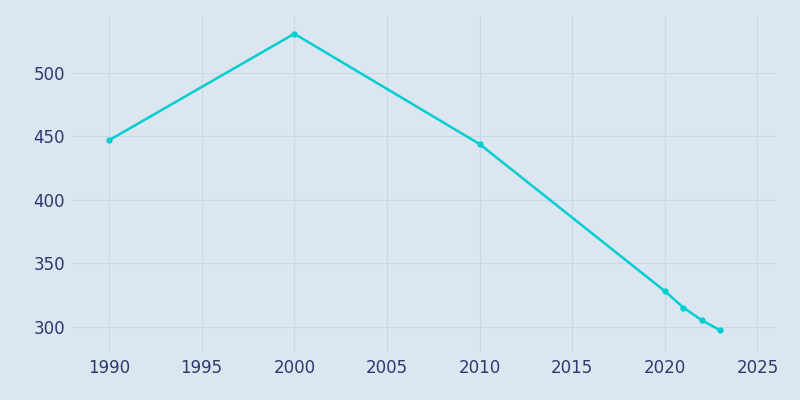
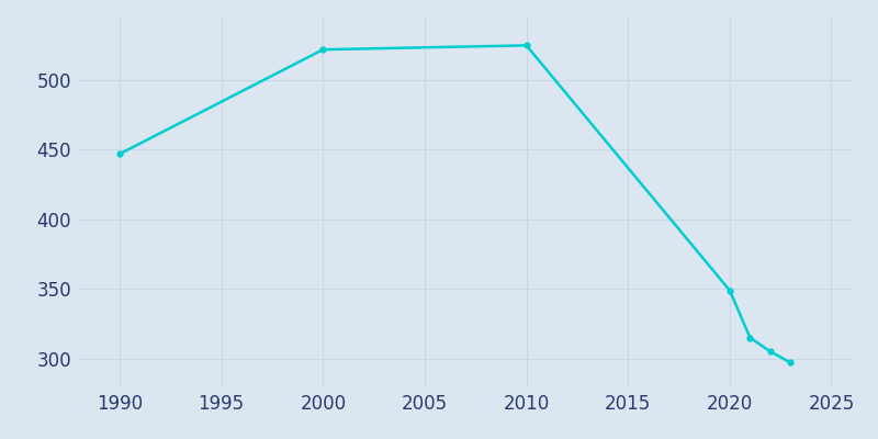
2000: 531 -> 522
2010: 444 -> 525
2020: 328 -> 349
